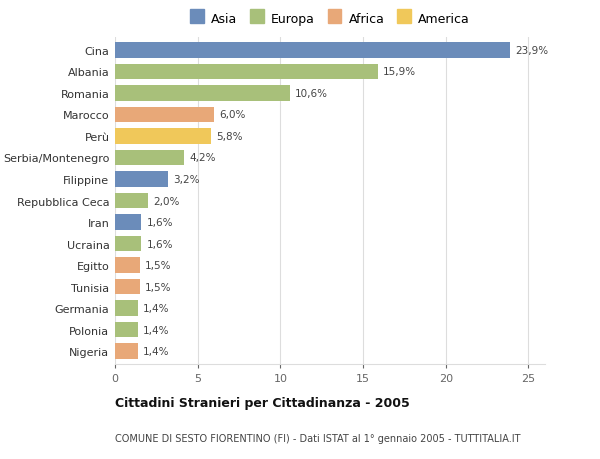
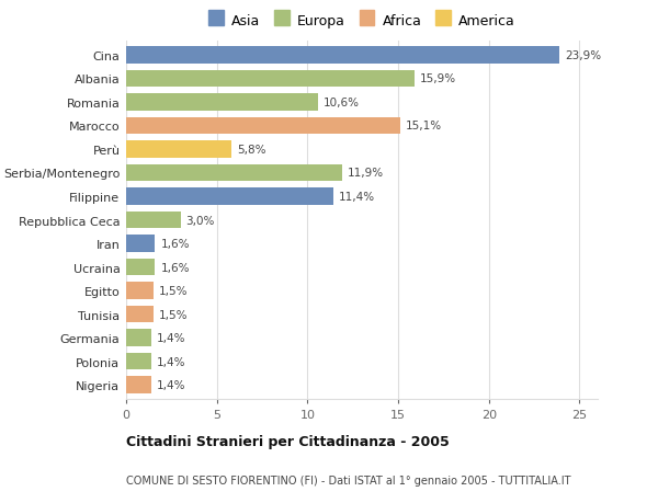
Marocco: 6,0% -> 15,1%
Serbia/Montenegro: 4,2% -> 11,9%
Filippine: 3,2% -> 11,4%
Repubblica Ceca: 2,0% -> 3,0%
